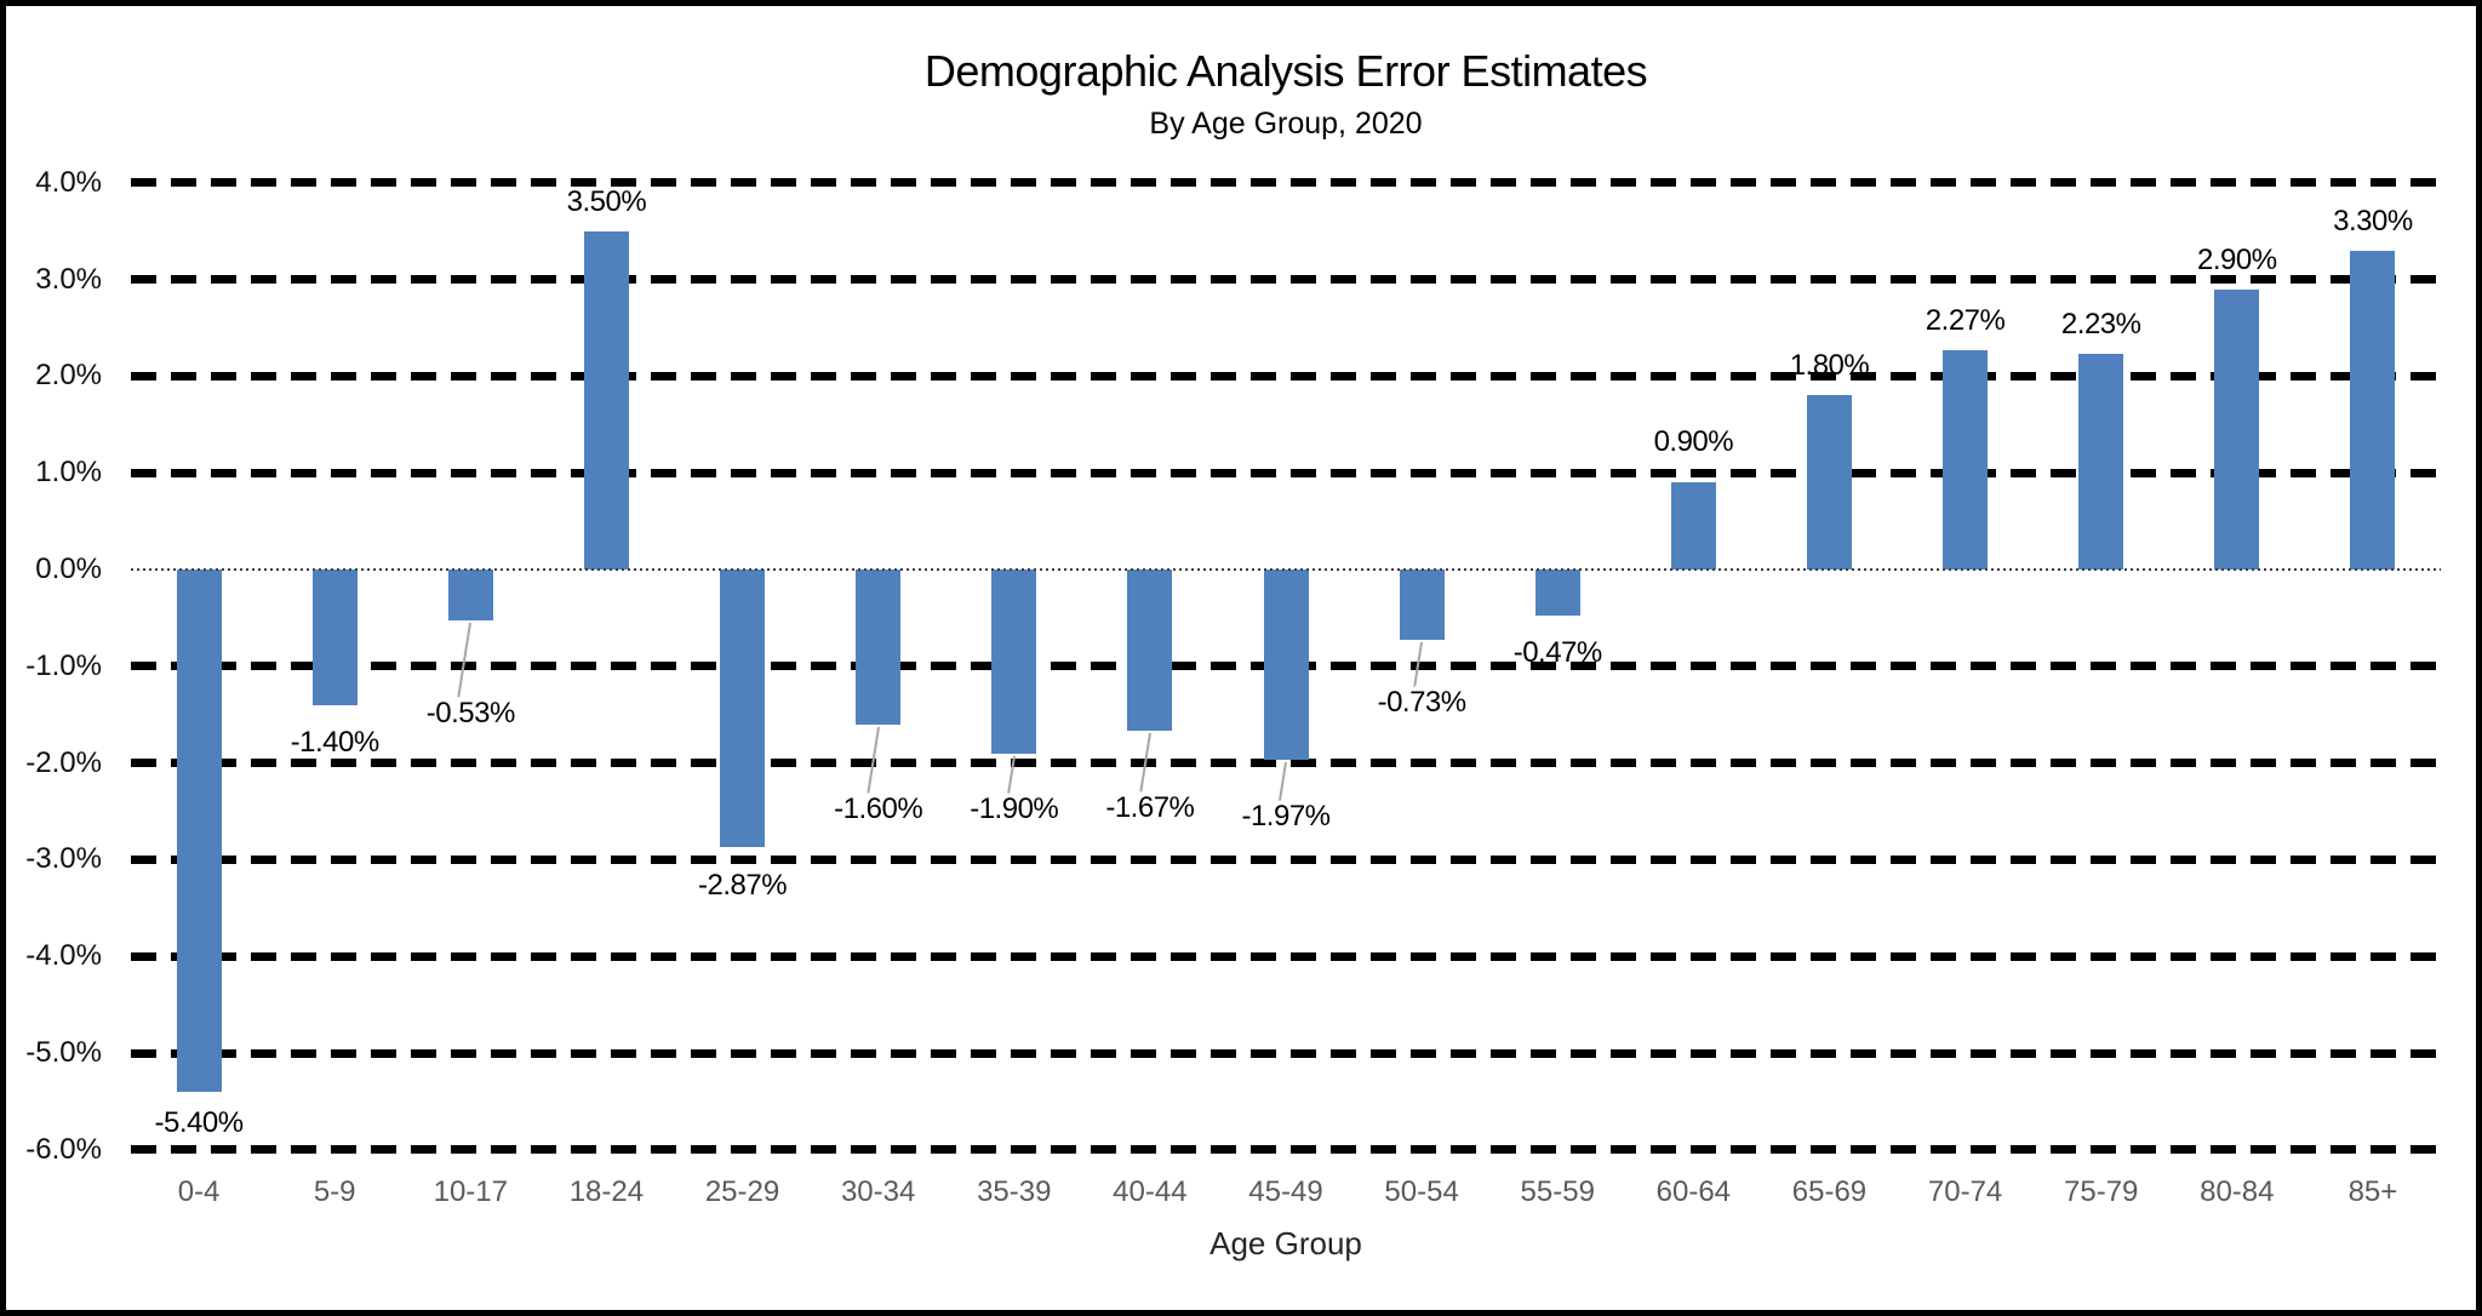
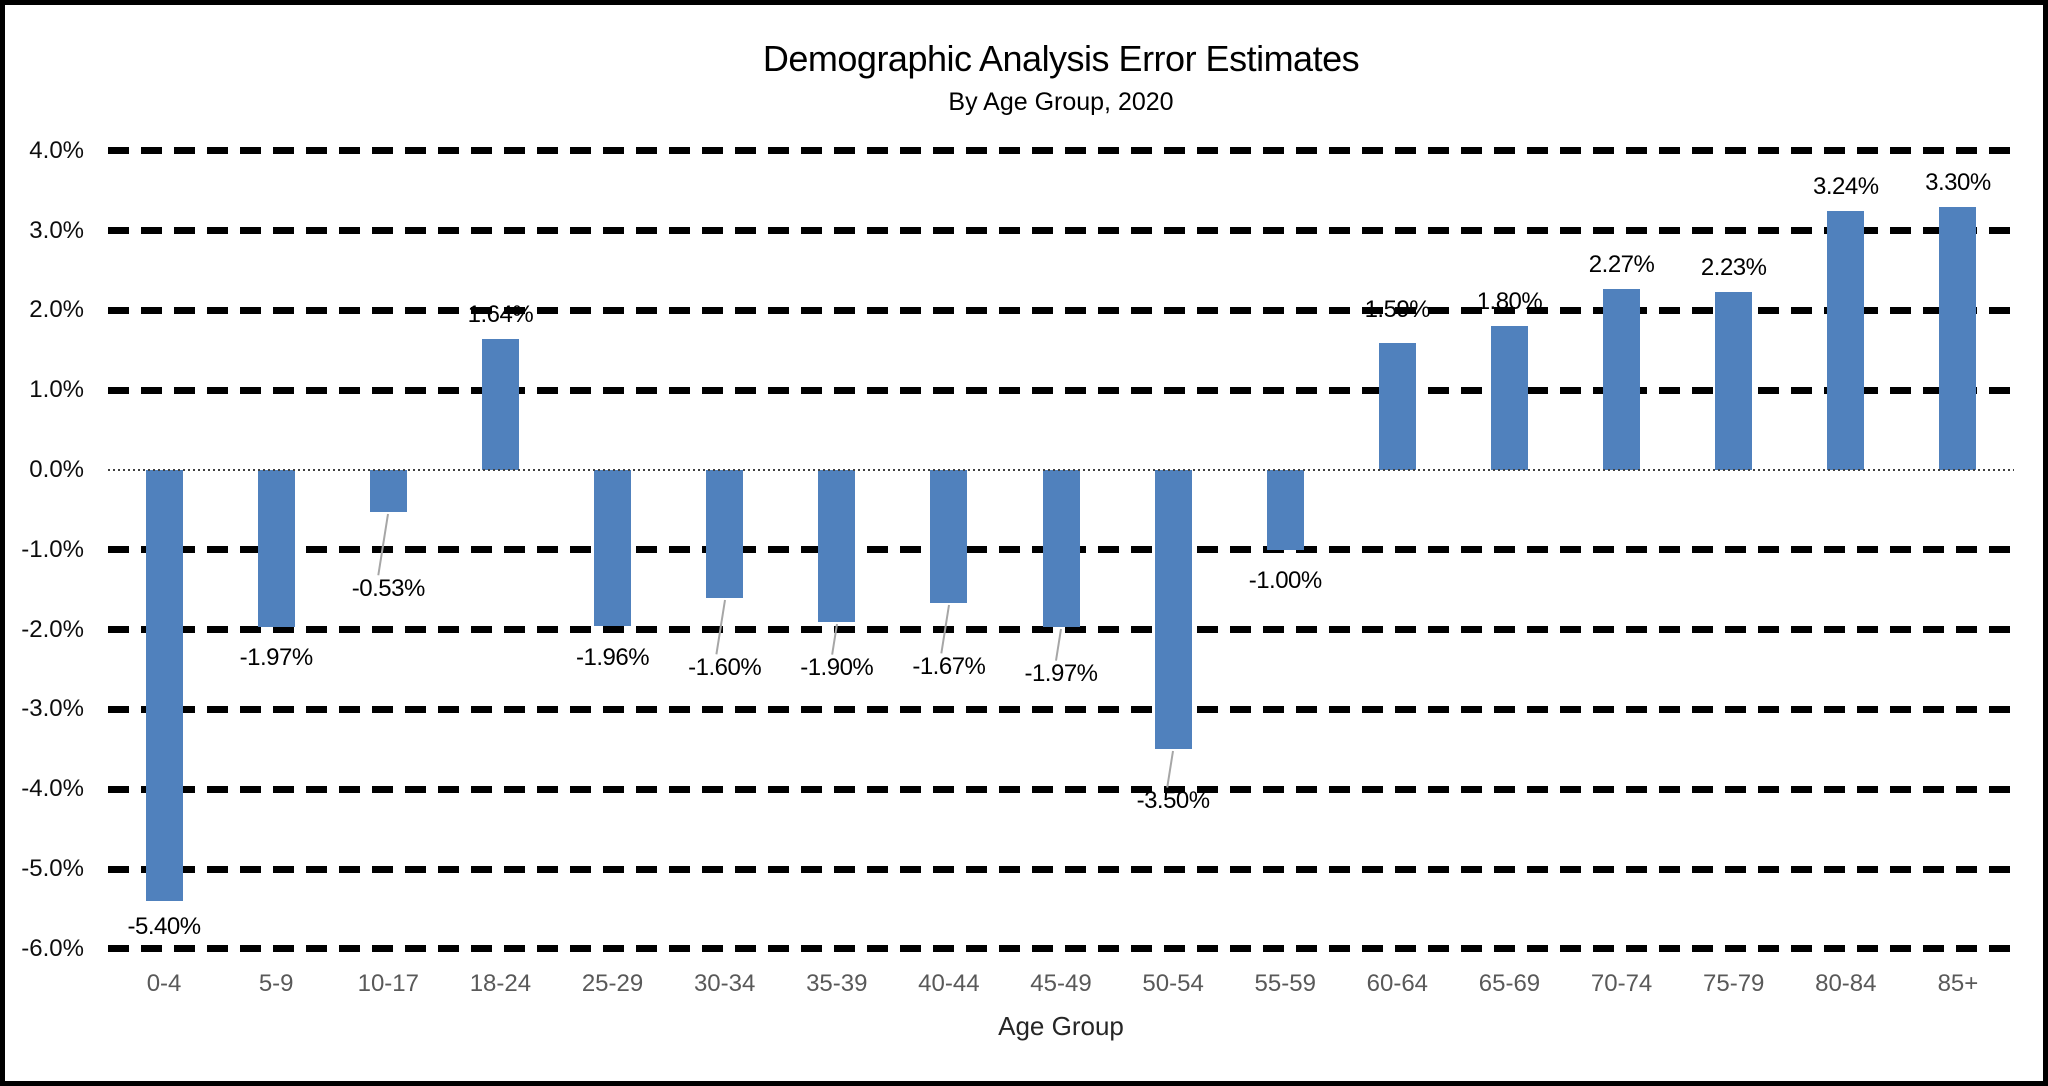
5-9: -1.40% -> -1.97%
18-24: 3.50% -> 1.64%
25-29: -2.87% -> -1.96%
50-54: -0.73% -> -3.50%
55-59: -0.47% -> -1.00%
60-64: 0.90% -> 1.59%
80-84: 2.90% -> 3.24%
